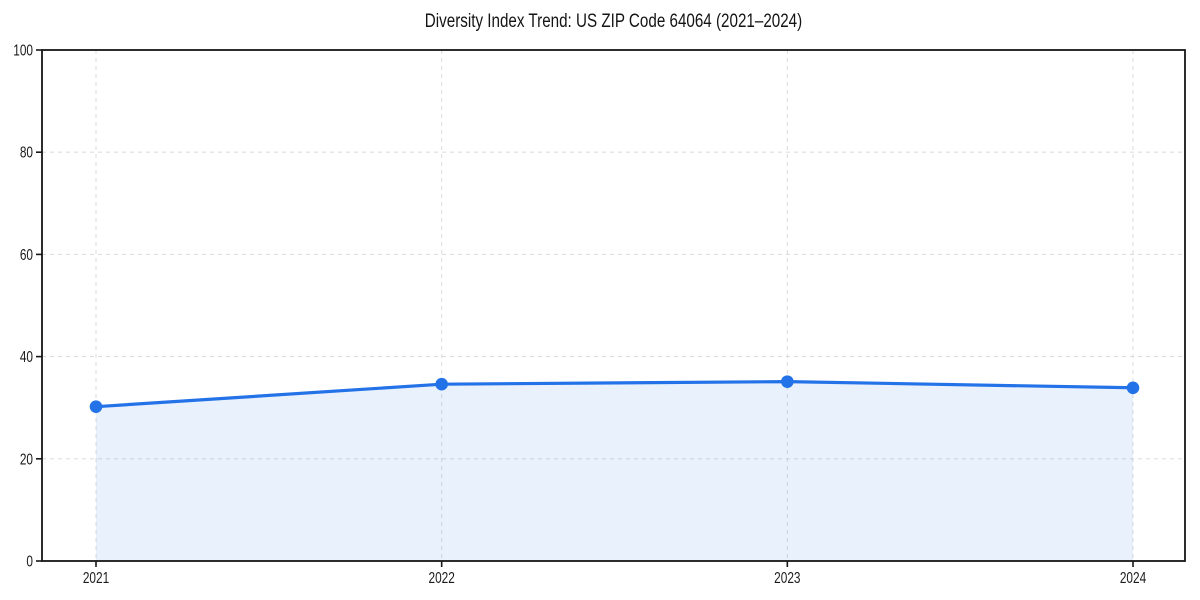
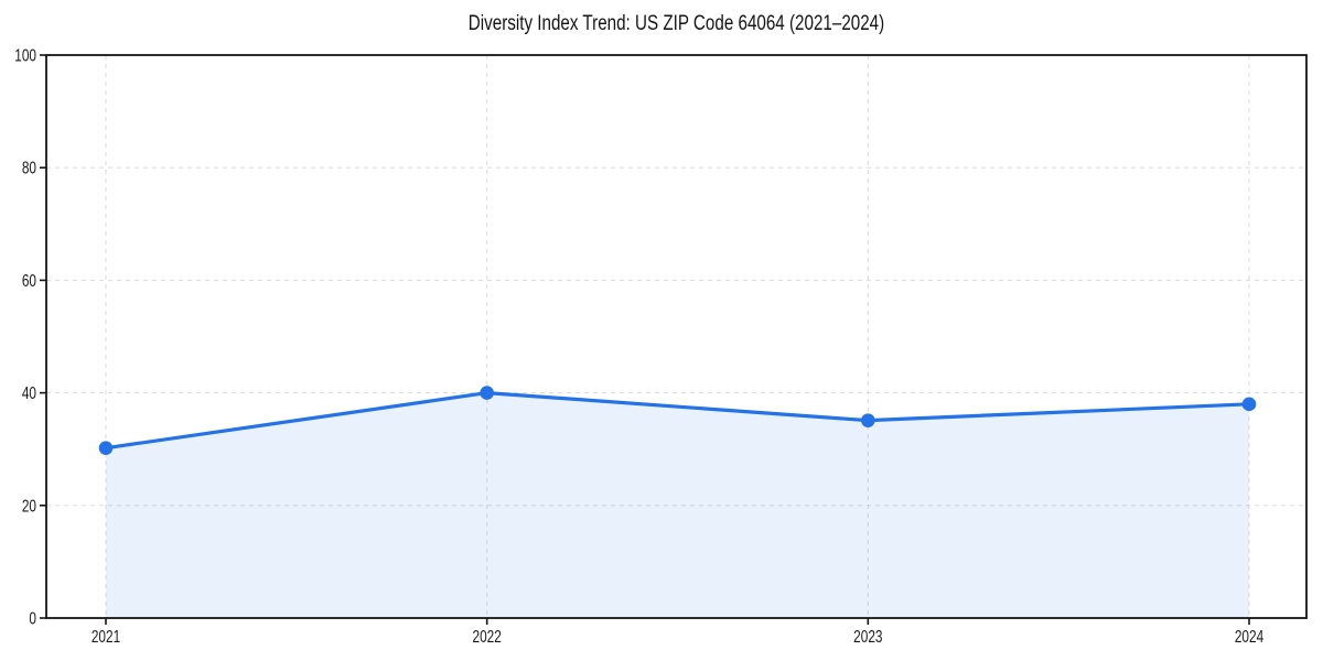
2022: 35 -> 40
2024: 34 -> 38
